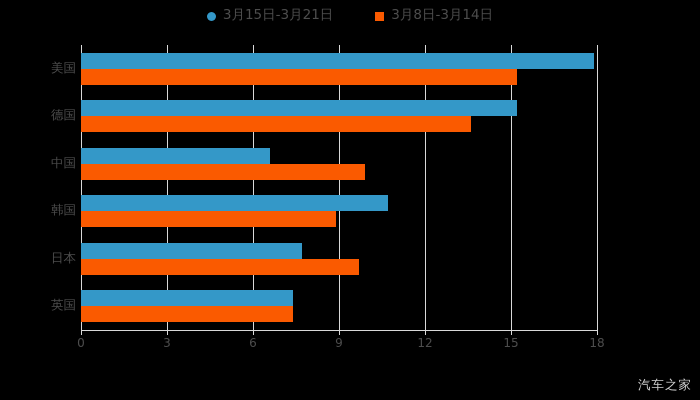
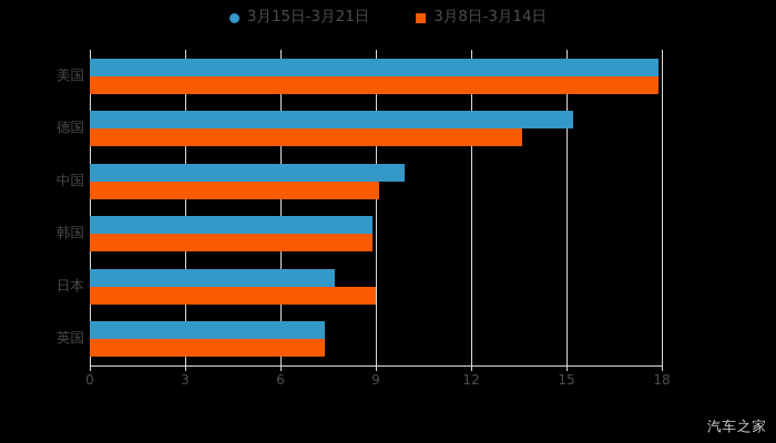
3月8日-3月14日/美国: 15.2 -> 17.9
3月15日-3月21日/中国: 6.6 -> 9.9
3月8日-3月14日/中国: 9.9 -> 9.1
3月15日-3月21日/韩国: 10.7 -> 8.9
3月8日-3月14日/日本: 9.7 -> 9.0
